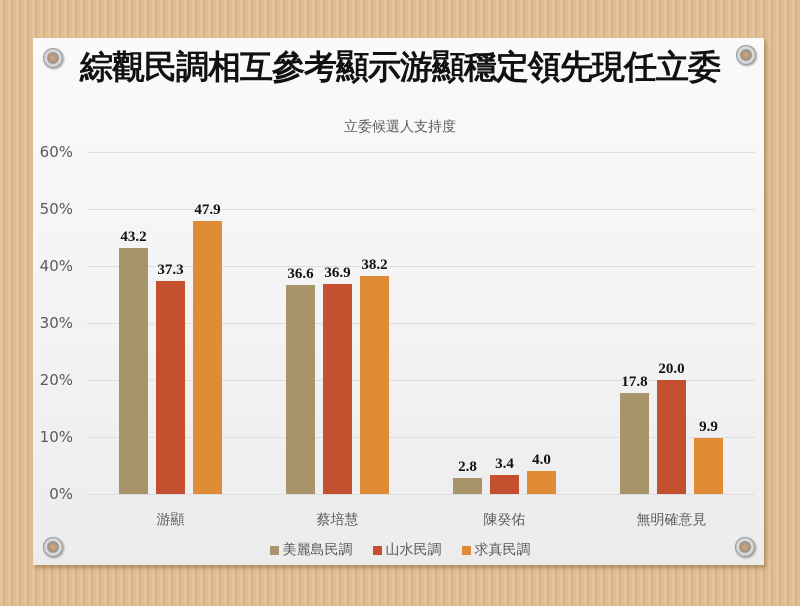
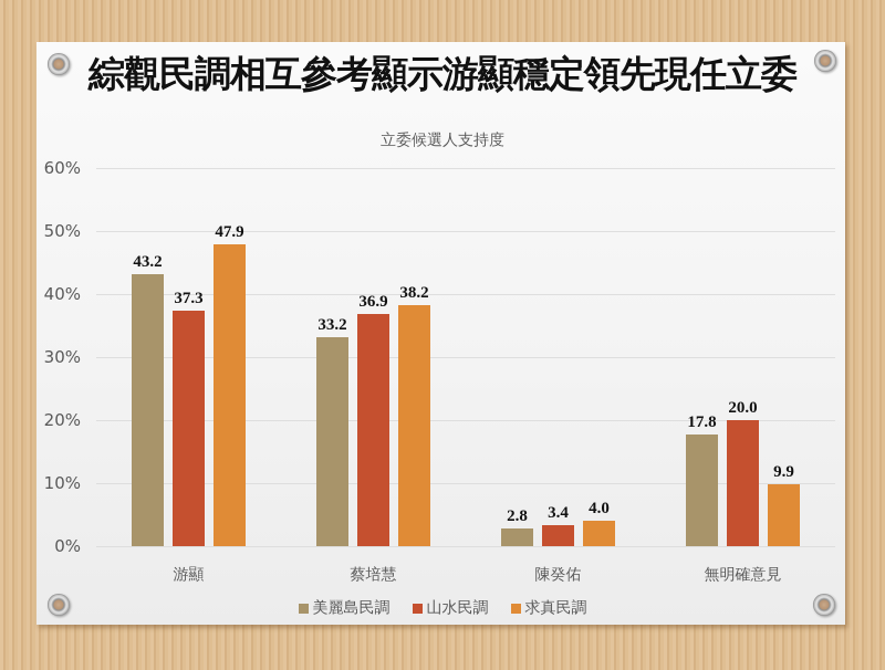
美麗島民調/蔡培慧: 36.6 -> 33.2
